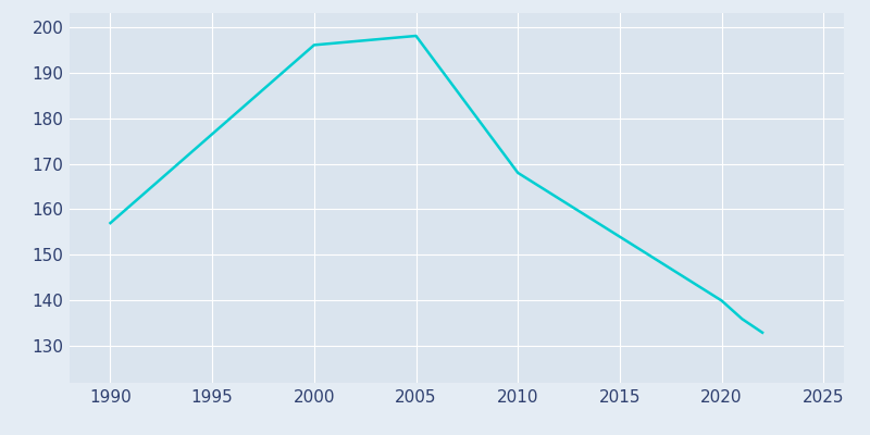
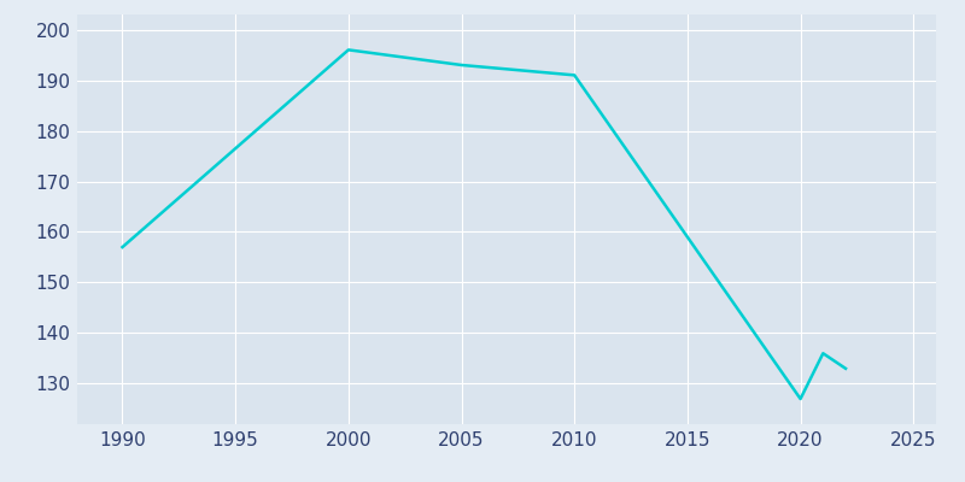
2005: 198 -> 193
2010: 168 -> 191
2020: 140 -> 127
